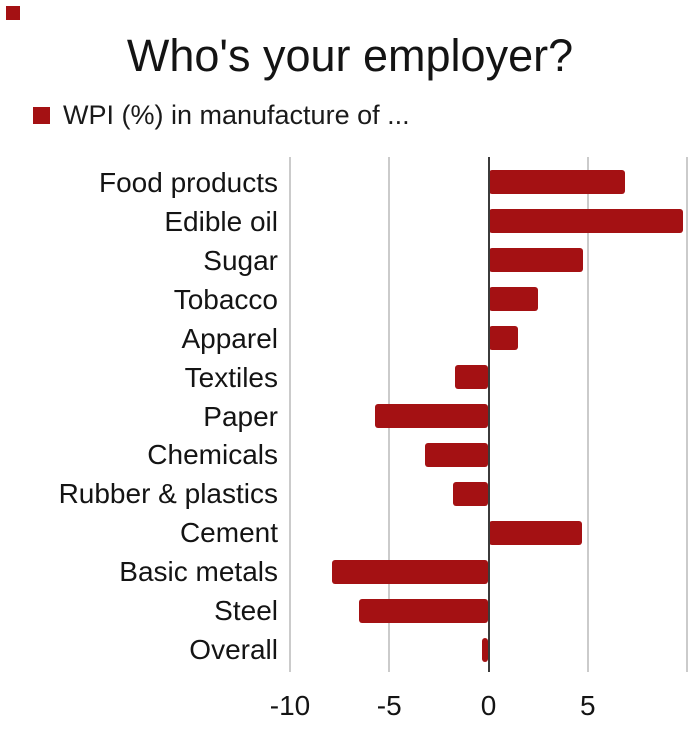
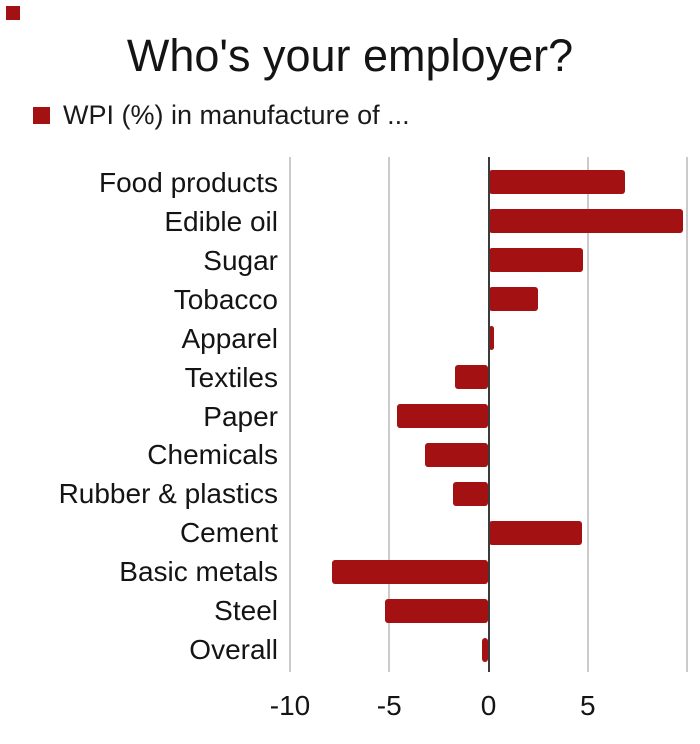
Apparel: 1.5 -> 0.3
Paper: -5.7 -> -4.6
Steel: -6.5 -> -5.2
